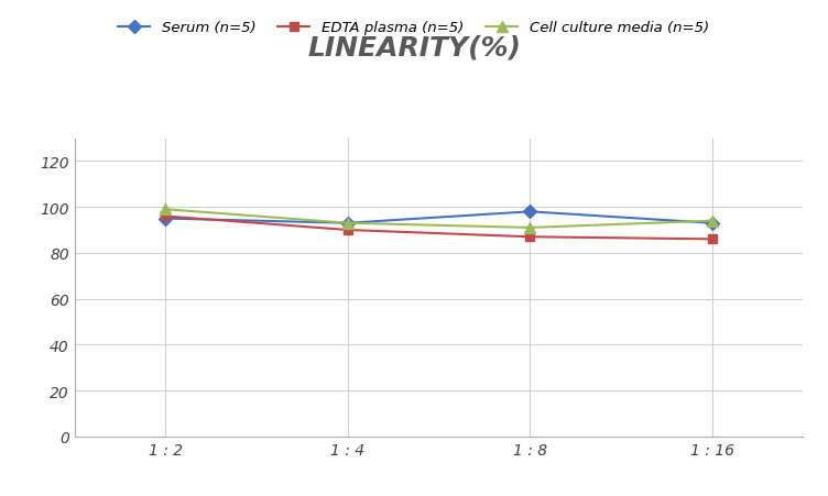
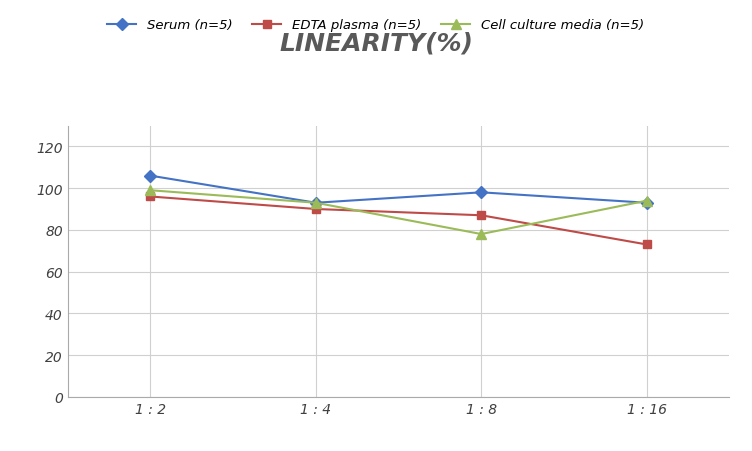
Serum (n=5)/1 : 2: 95 -> 106
Cell culture media (n=5)/1 : 8: 91 -> 78
EDTA plasma (n=5)/1 : 16: 86 -> 73
